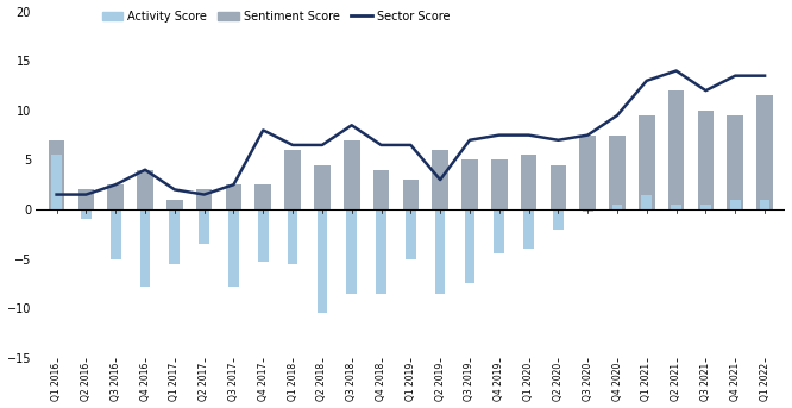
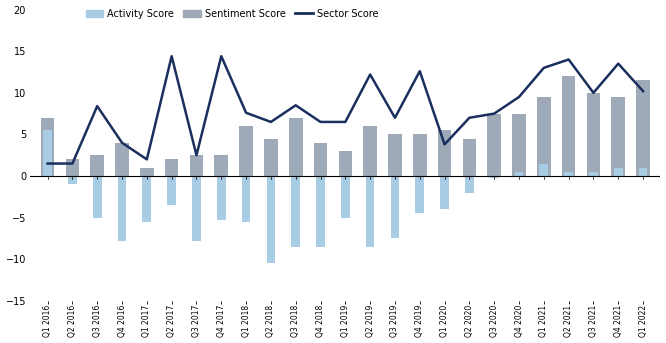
Sector Score/Q3 2016: 2.5 -> 8.4
Sector Score/Q2 2017: 1.5 -> 14.4
Sector Score/Q4 2017: 8.0 -> 14.4
Sector Score/Q1 2018: 6.5 -> 7.6
Sector Score/Q2 2019: 3.0 -> 12.2
Sector Score/Q4 2019: 7.5 -> 12.6
Sector Score/Q1 2020: 7.5 -> 3.8
Sector Score/Q3 2021: 12.0 -> 10.0
Sector Score/Q1 2022: 13.5 -> 10.2
